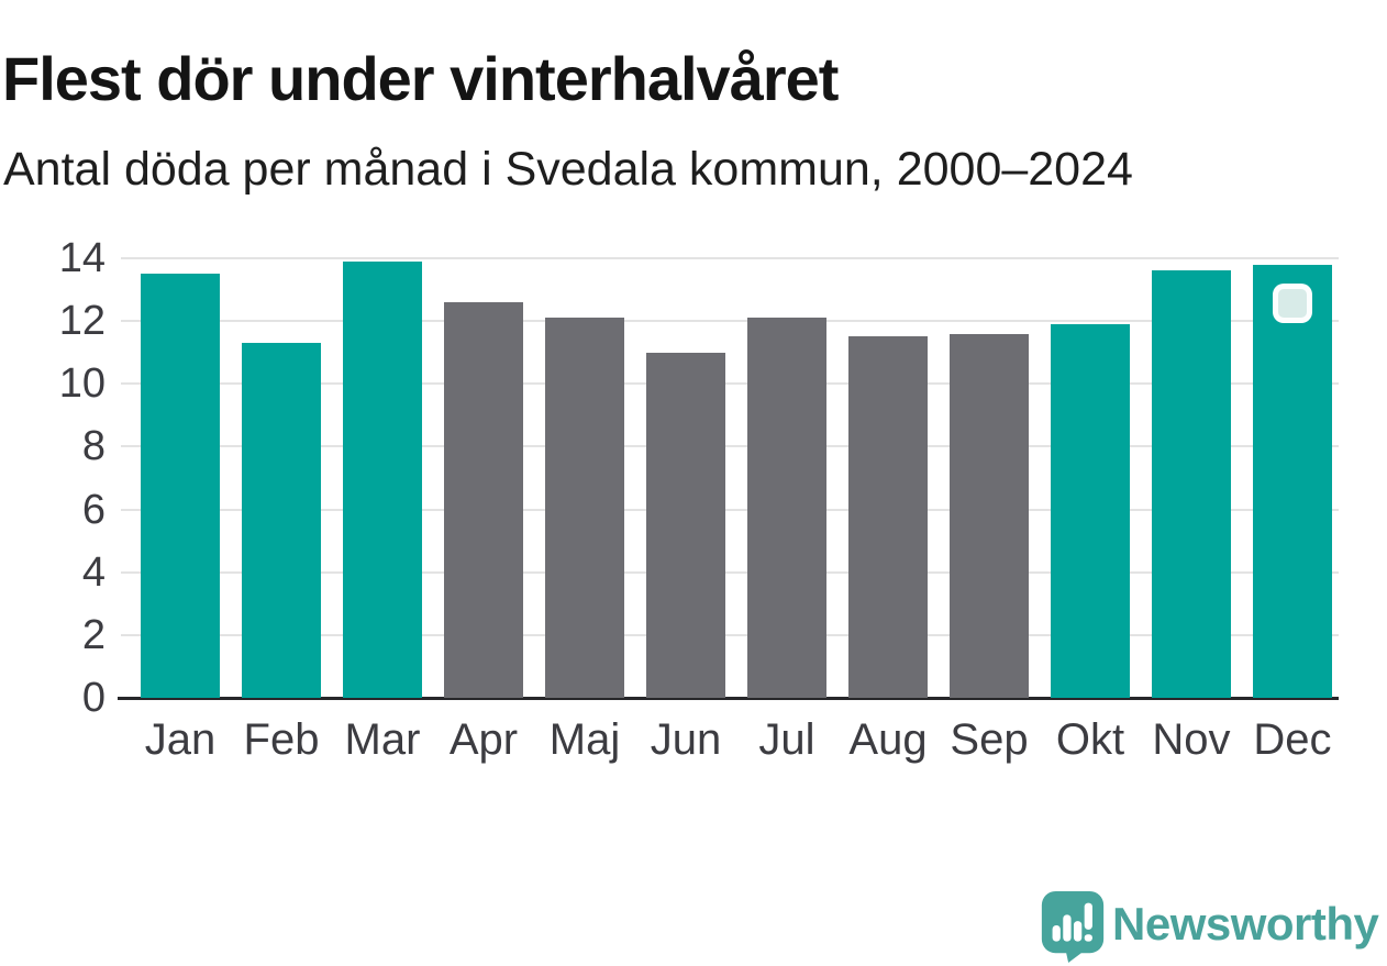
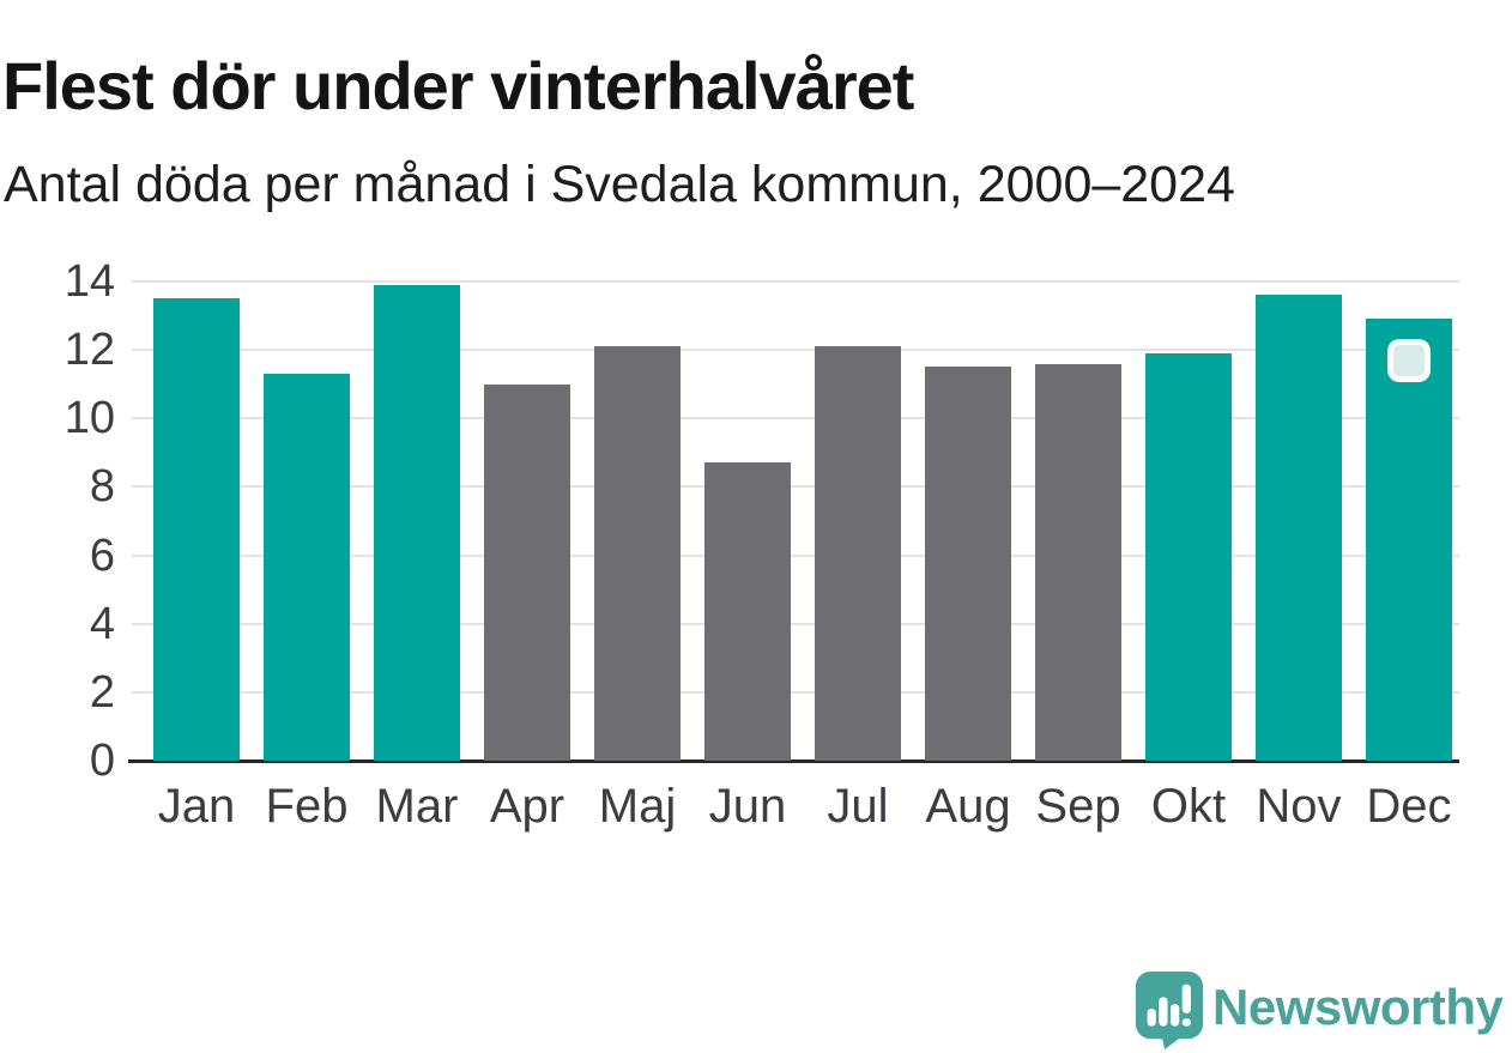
Apr: 12.6 -> 11.0
Jun: 11.0 -> 8.7
Dec: 13.8 -> 12.9
